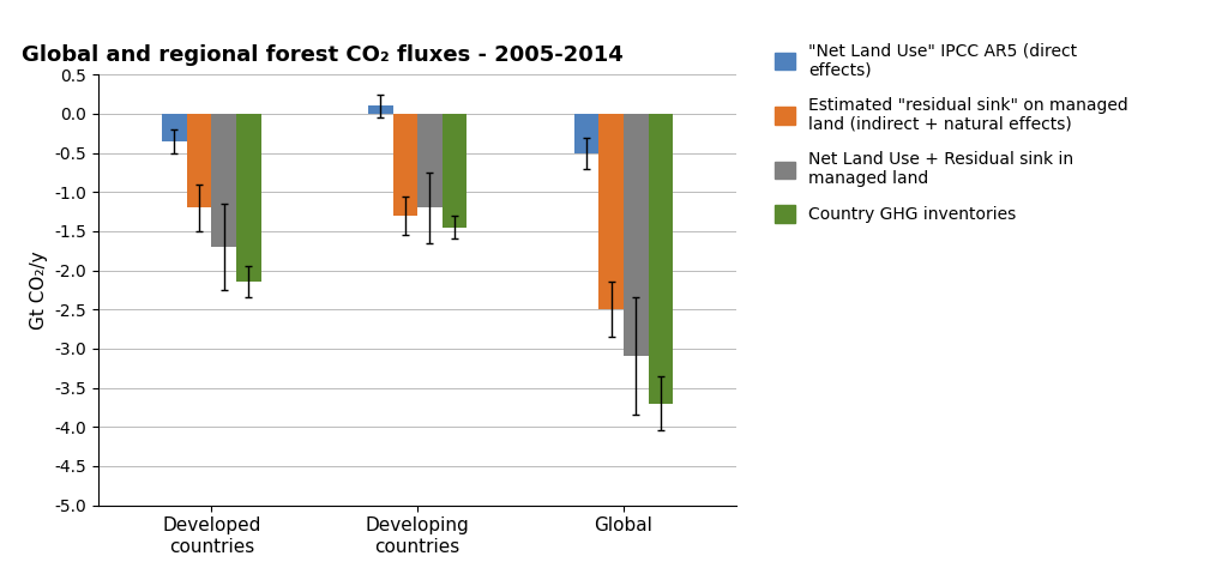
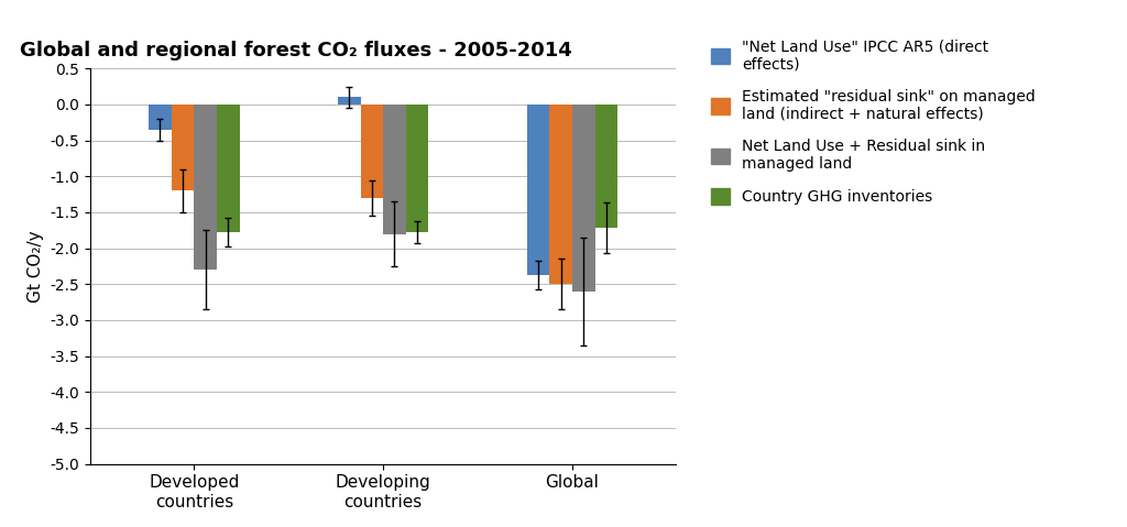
Net Land Use + Residual sink in managed land/Developed countries: -1.7 -> -2.3
Country GHG inventories/Developed countries: -2.15 -> -1.78
Net Land Use + Residual sink in managed land/Developing countries: -1.2 -> -1.8
Country GHG inventories/Developing countries: -1.45 -> -1.78
"Net Land Use" IPCC AR5 (direct effects)/Global: -0.50 -> -2.38
Net Land Use + Residual sink in managed land/Global: -3.1 -> -2.6
Country GHG inventories/Global: -3.70 -> -1.72
